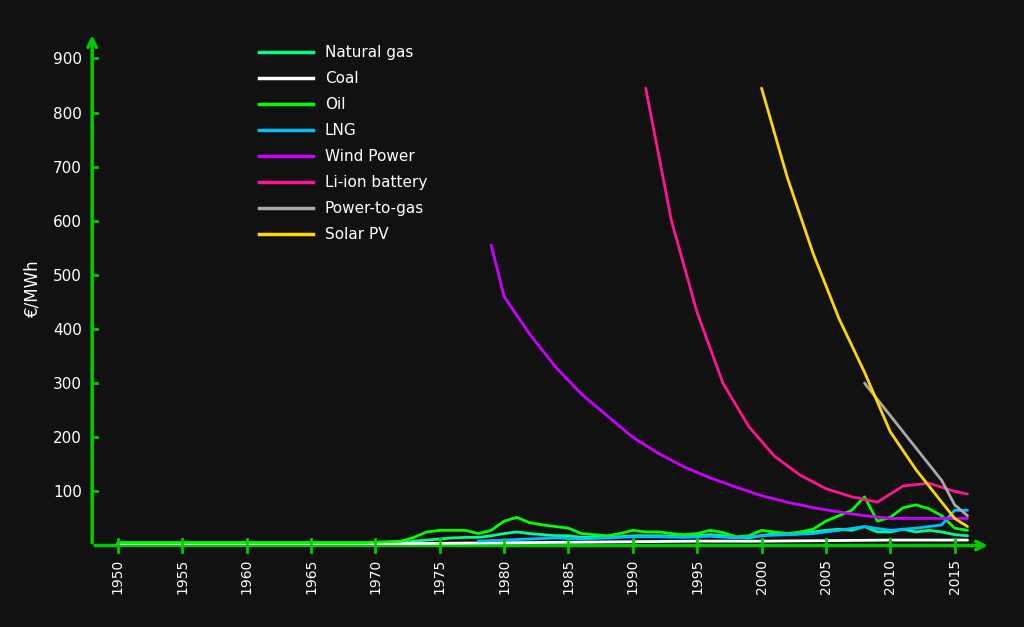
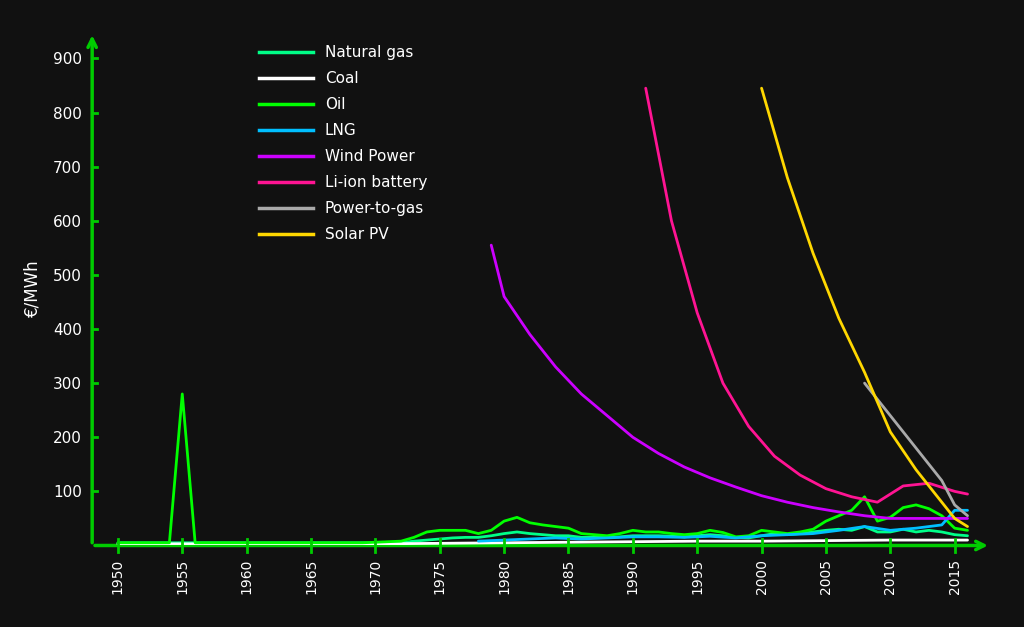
Oil/1955: 5 -> 280
